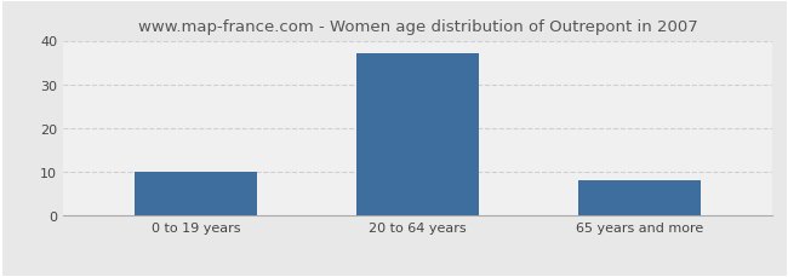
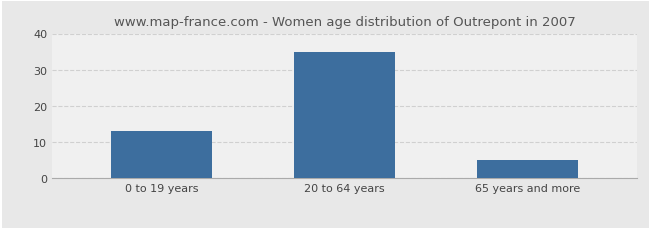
0 to 19 years: 10 -> 13
20 to 64 years: 37 -> 35
65 years and more: 8 -> 5
